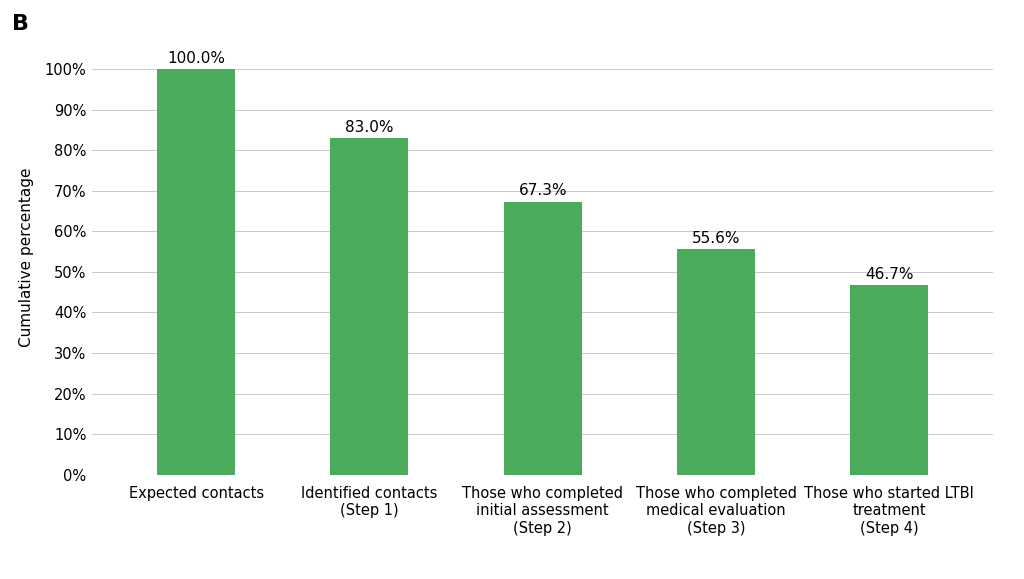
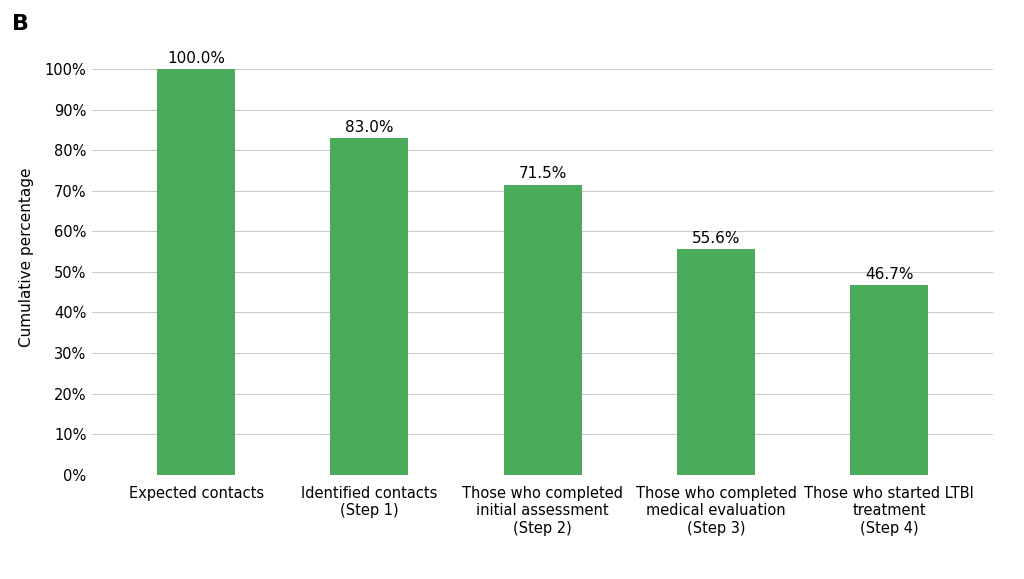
Those who completed initial assessment (Step 2): 67.3% -> 71.5%
